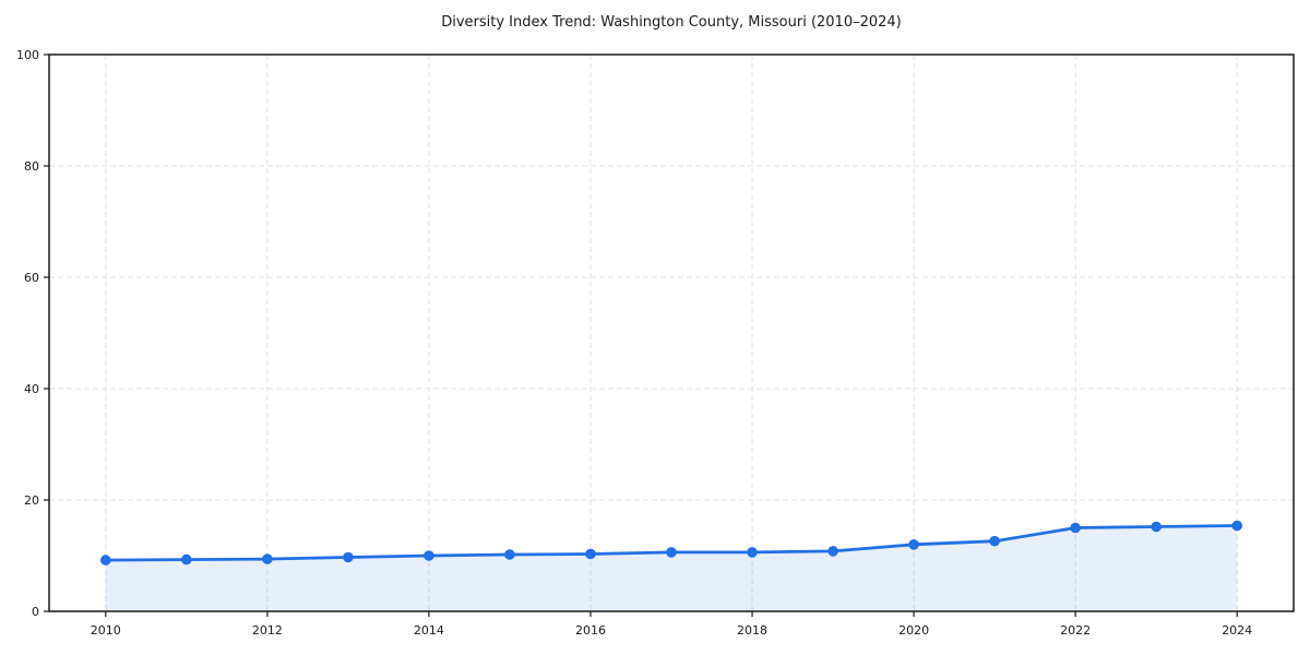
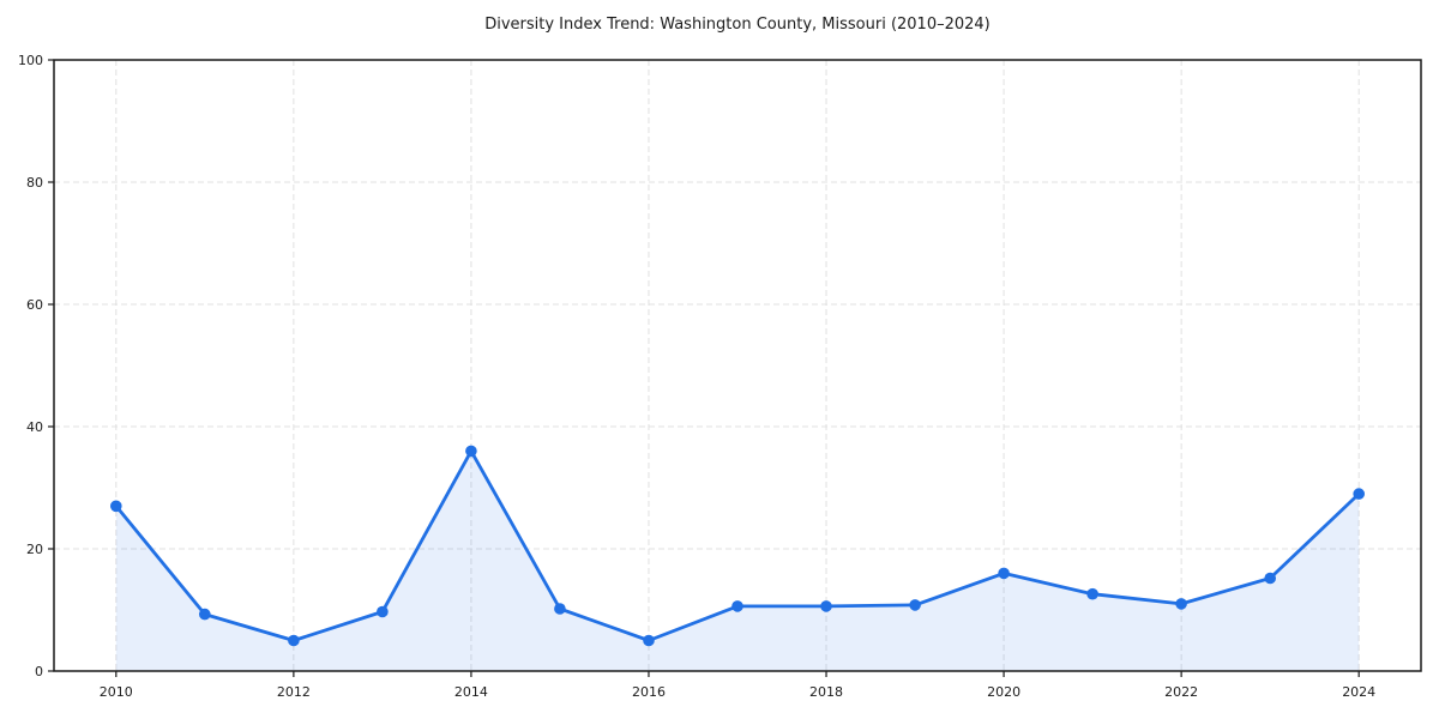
2010: 9 -> 27
2012: 9 -> 5
2014: 10 -> 36
2016: 10 -> 5
2020: 12 -> 16
2022: 15 -> 11
2024: 15 -> 29
